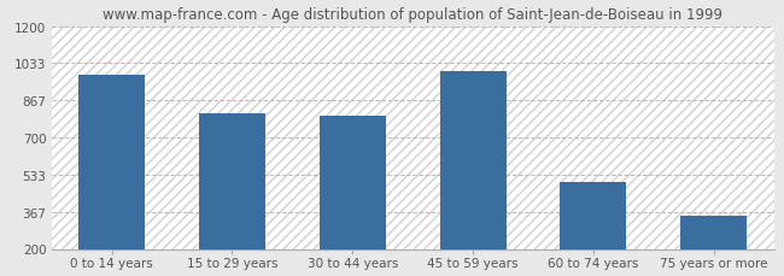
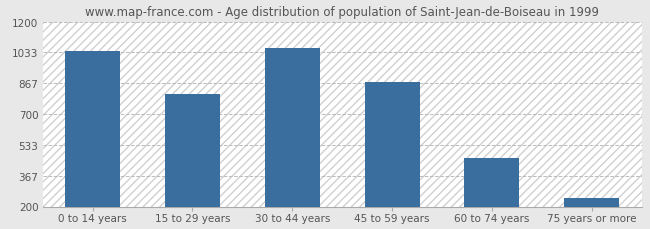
0 to 14 years: 980 -> 1040
30 to 44 years: 800 -> 1060
45 to 59 years: 1000 -> 870
60 to 74 years: 500 -> 460
75 years or more: 350 -> 240
